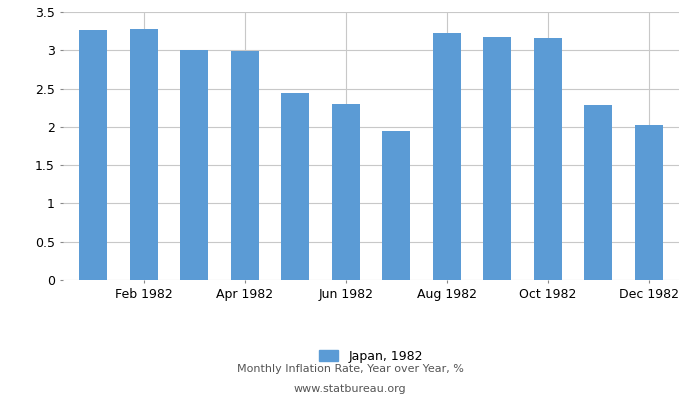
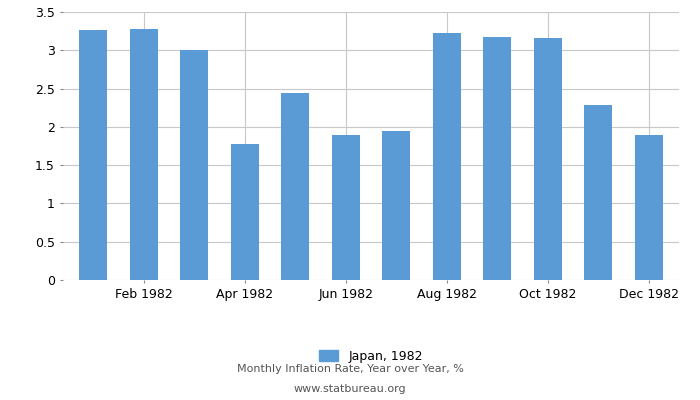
Apr 1982: 2.99 -> 1.78
Jun 1982: 2.30 -> 1.90
Dec 1982: 2.03 -> 1.90
